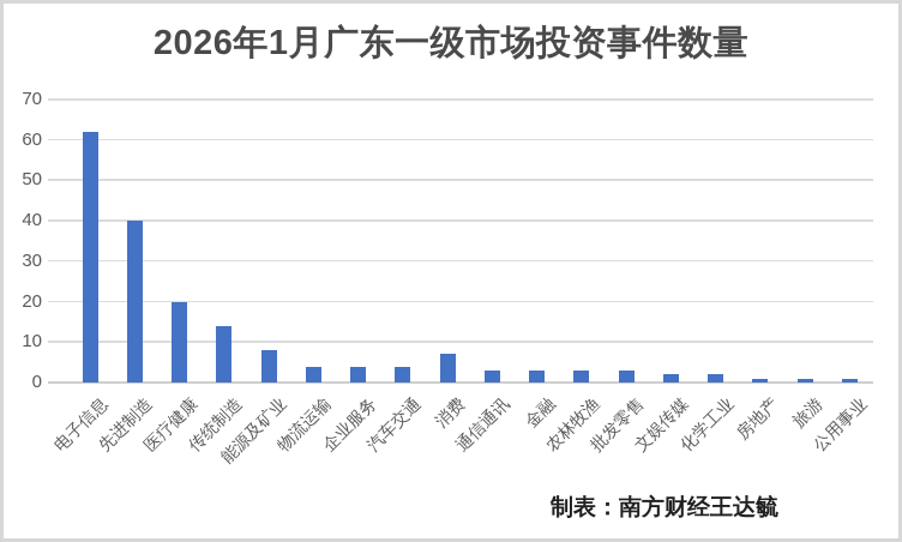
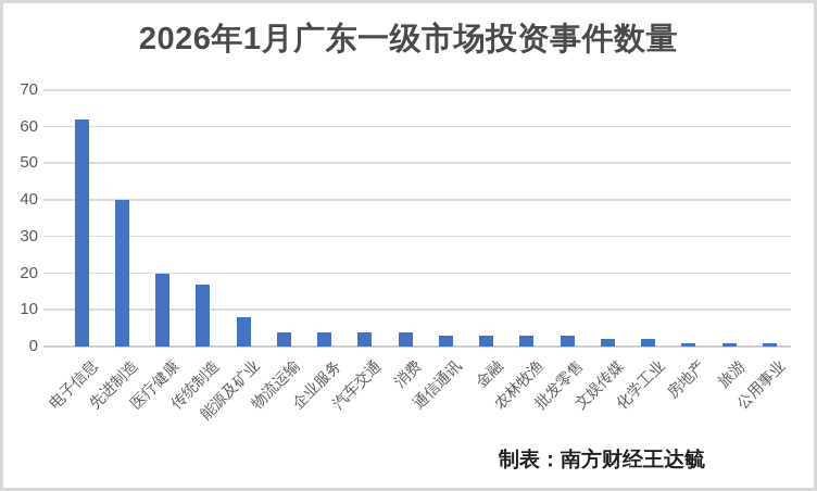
传统制造: 14 -> 17
消费: 7 -> 4
